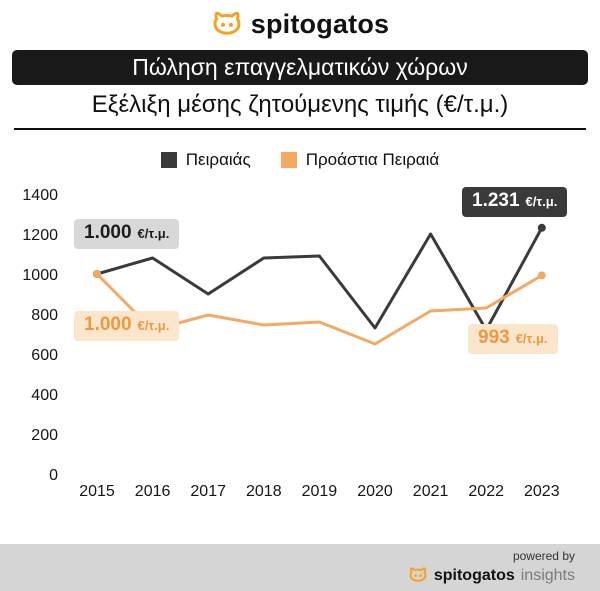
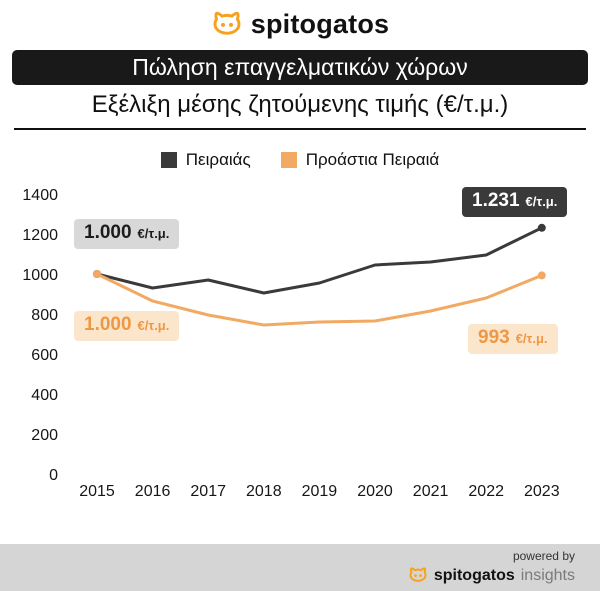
Πειραιάς/2016: 1080 -> 930
Προάστια Πειραιά/2016: 720 -> 860
Πειραιάς/2017: 900 -> 970
Πειραιάς/2018: 1080 -> 900
Πειραιάς/2019: 1090 -> 960
Πειραιάς/2020: 730 -> 1040
Προάστια Πειραιά/2020: 650 -> 760
Πειραιάς/2021: 1200 -> 1060
Πειραιάς/2022: 720 -> 1100
Προάστια Πειραιά/2022: 830 -> 880
